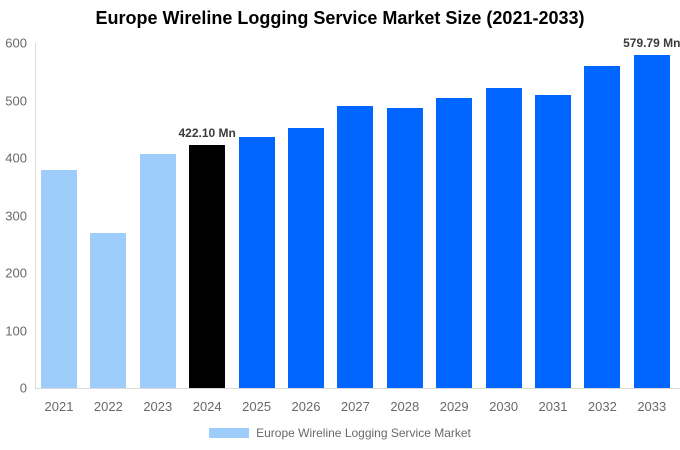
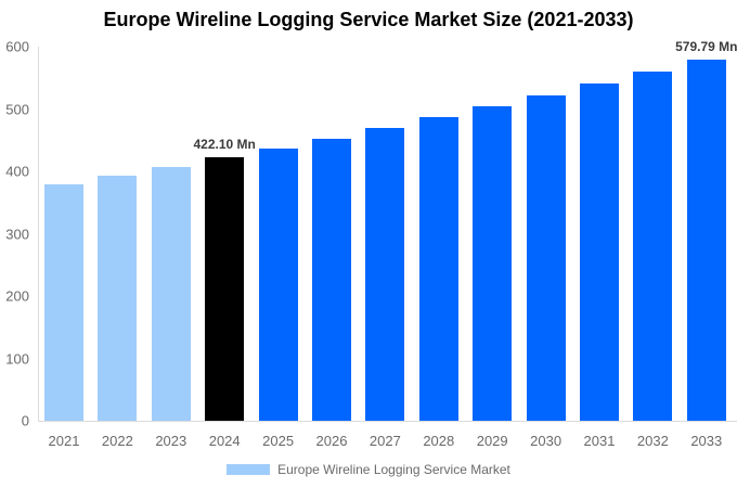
2022: 270 -> 390
2027: 490 -> 470
2031: 510 -> 540
